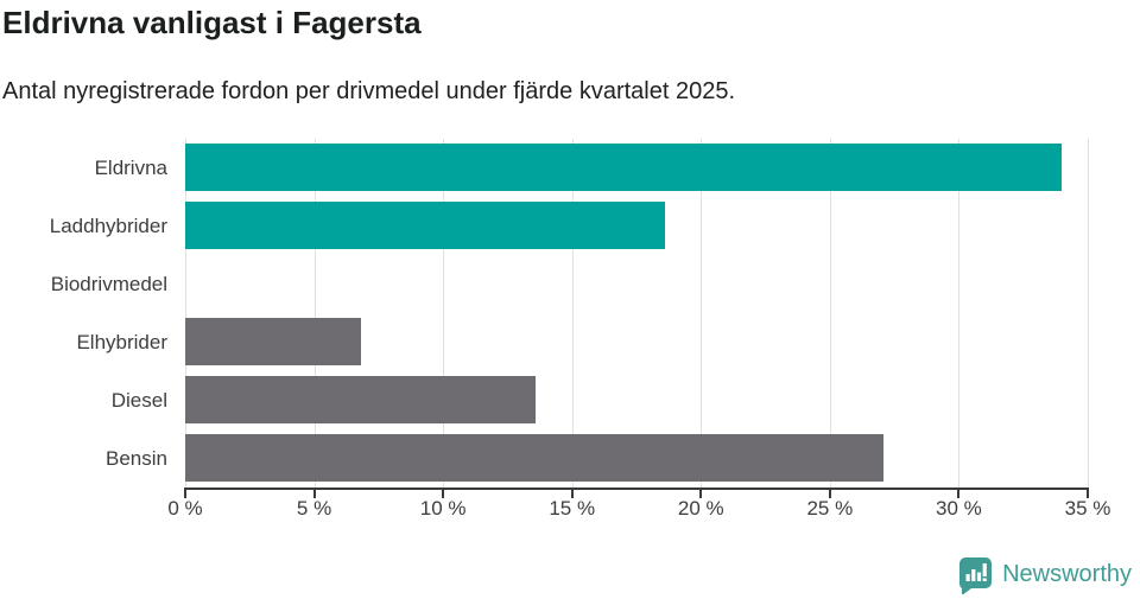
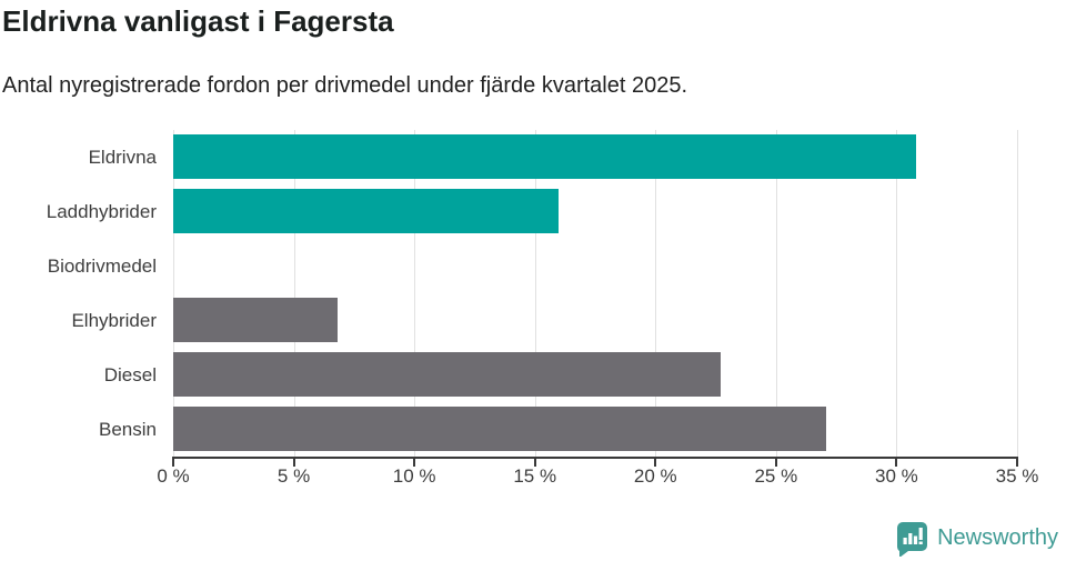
Eldrivna: 34.0% -> 30.8%
Laddhybrider: 18.6% -> 16.0%
Diesel: 13.6% -> 22.7%
